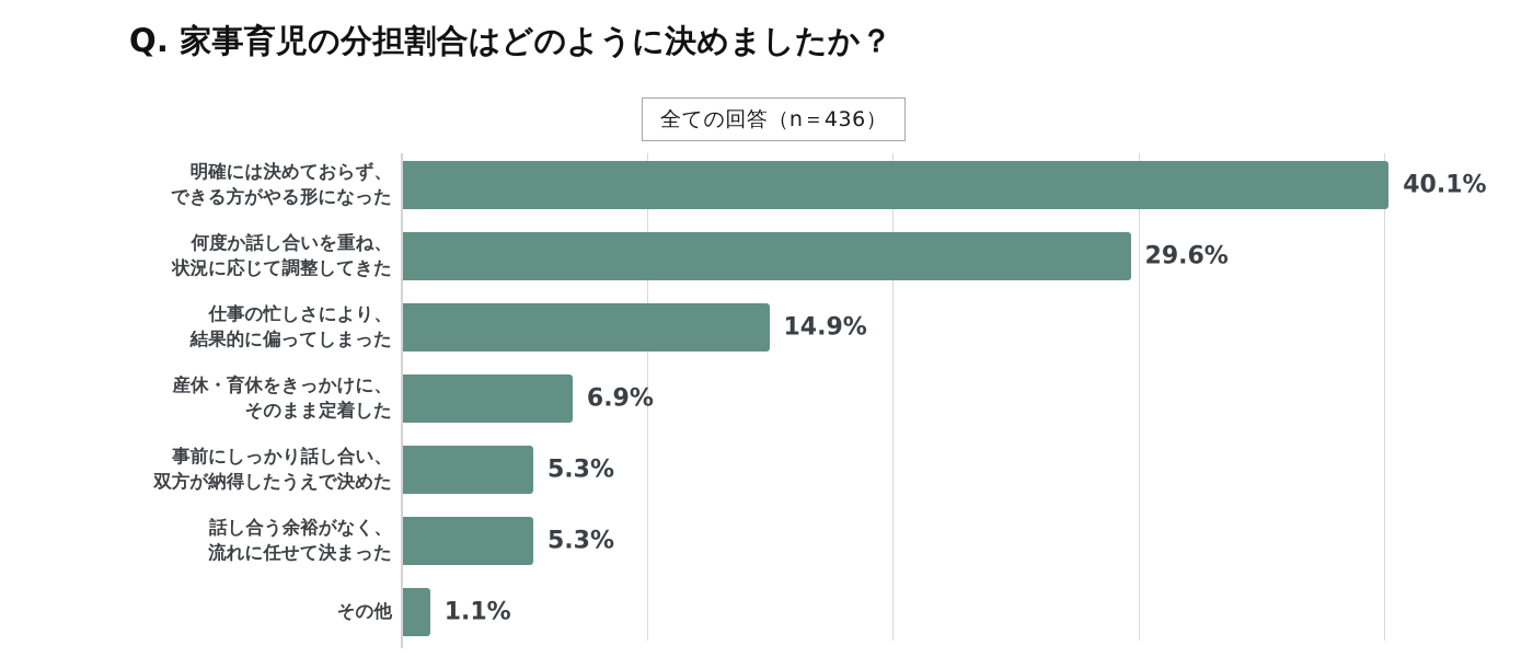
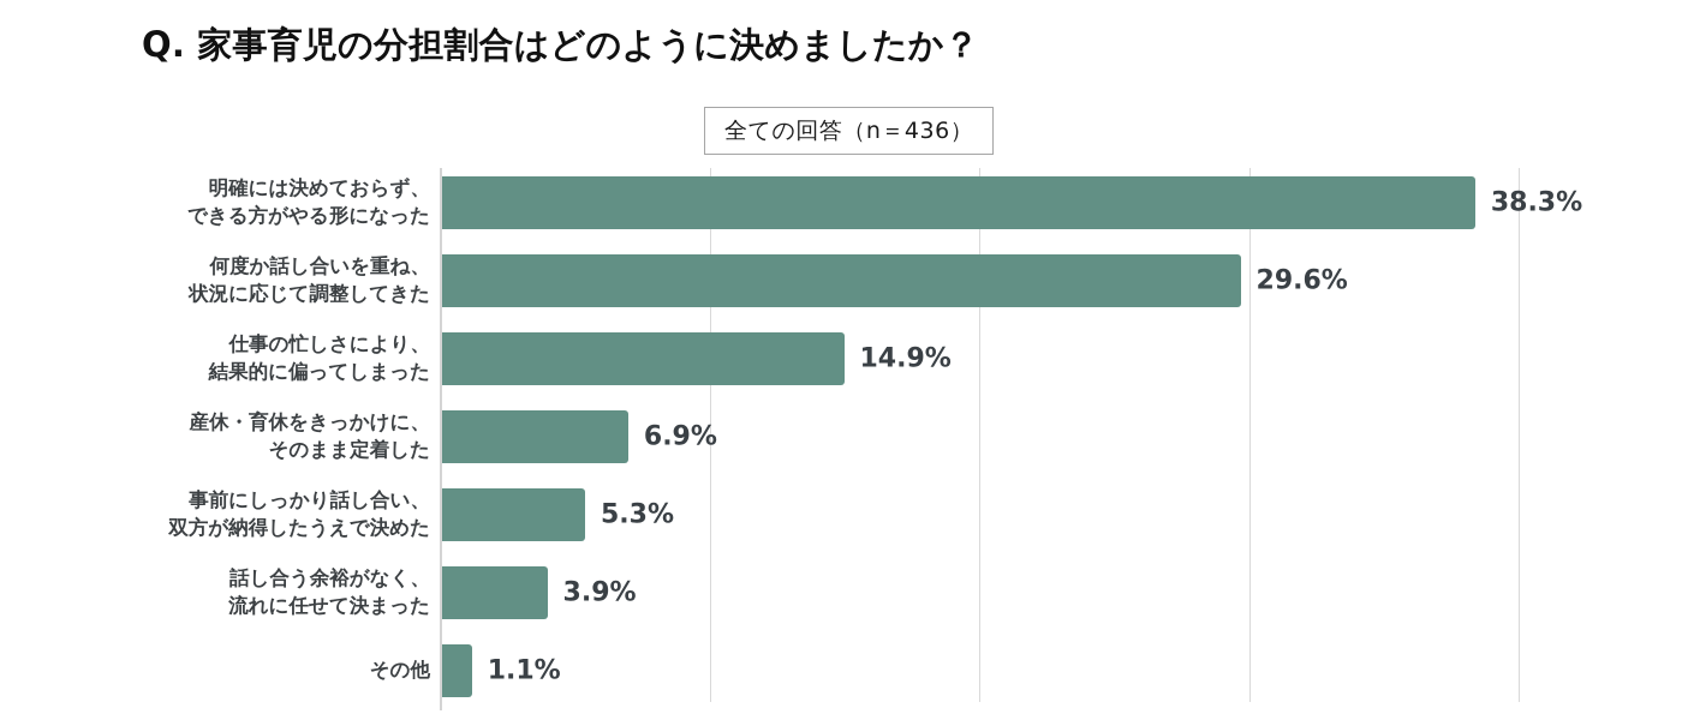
明確には決めておらず、 できる方がやる形になった: 40.1% -> 38.3%
話し合う余裕がなく、 流れに任せて決まった: 5.3% -> 3.9%
